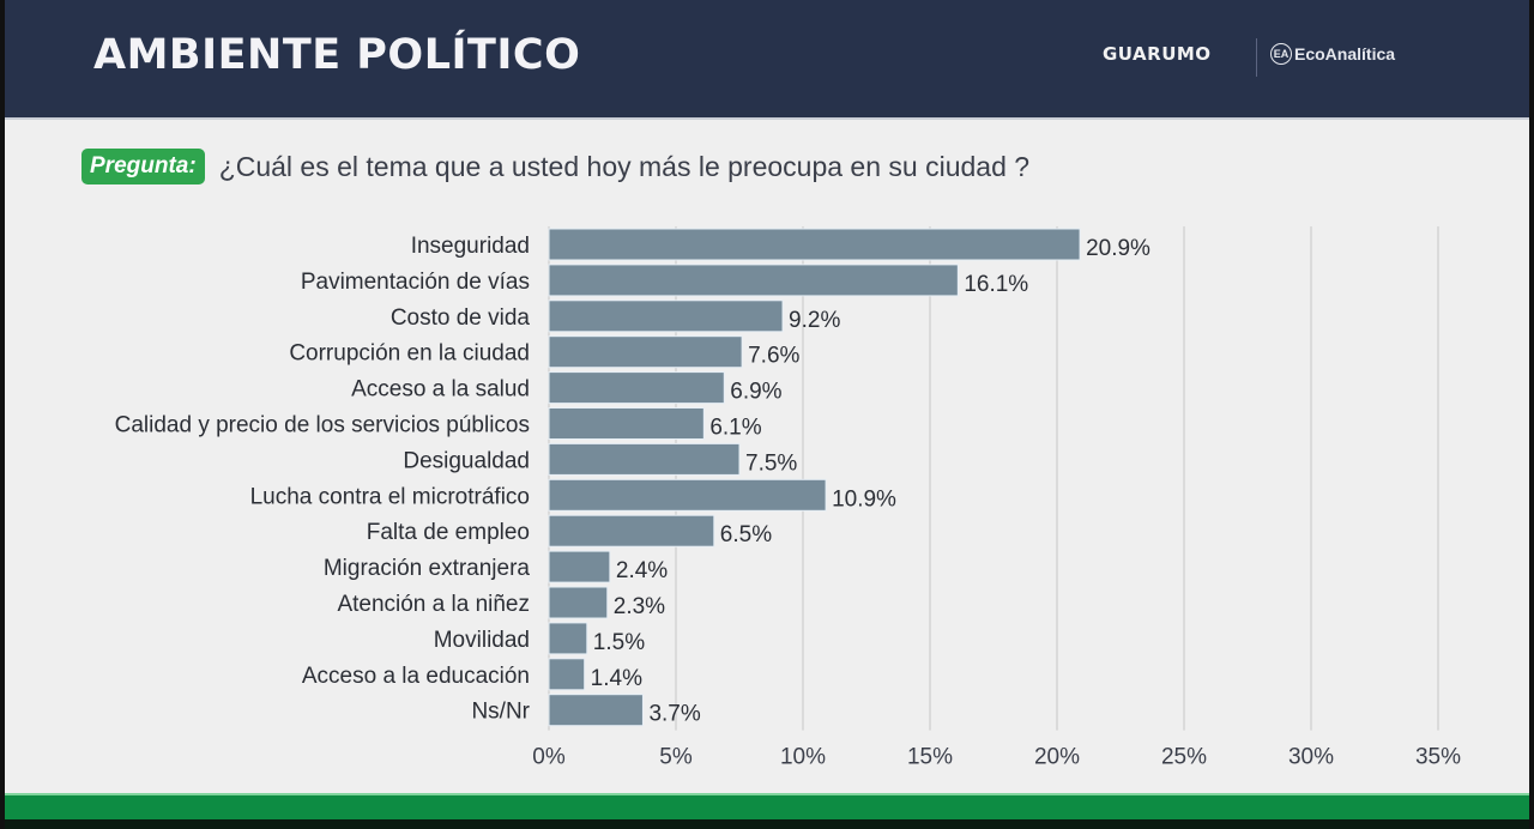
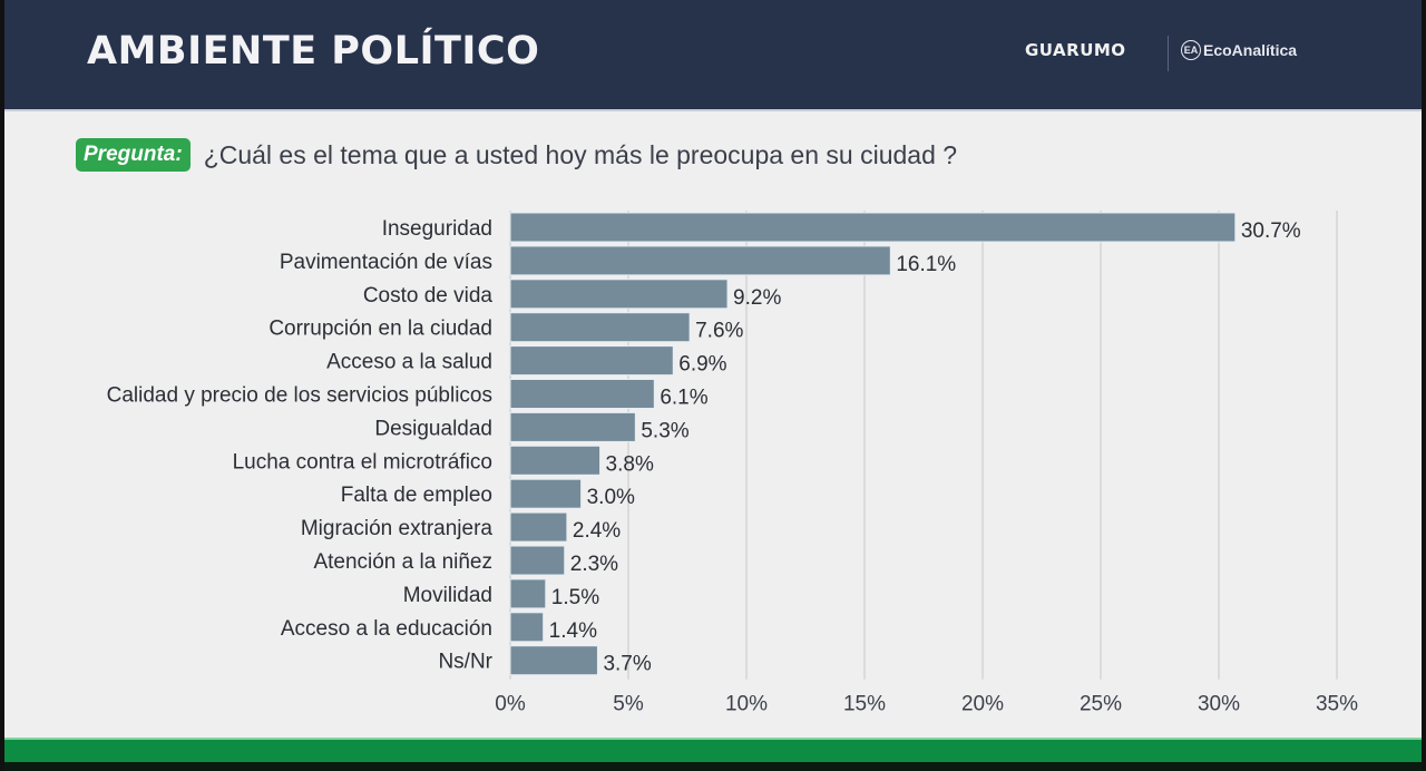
Inseguridad: 20.9% -> 30.7%
Desigualdad: 7.5% -> 5.3%
Lucha contra el microtráfico: 10.9% -> 3.8%
Falta de empleo: 6.5% -> 3.0%
